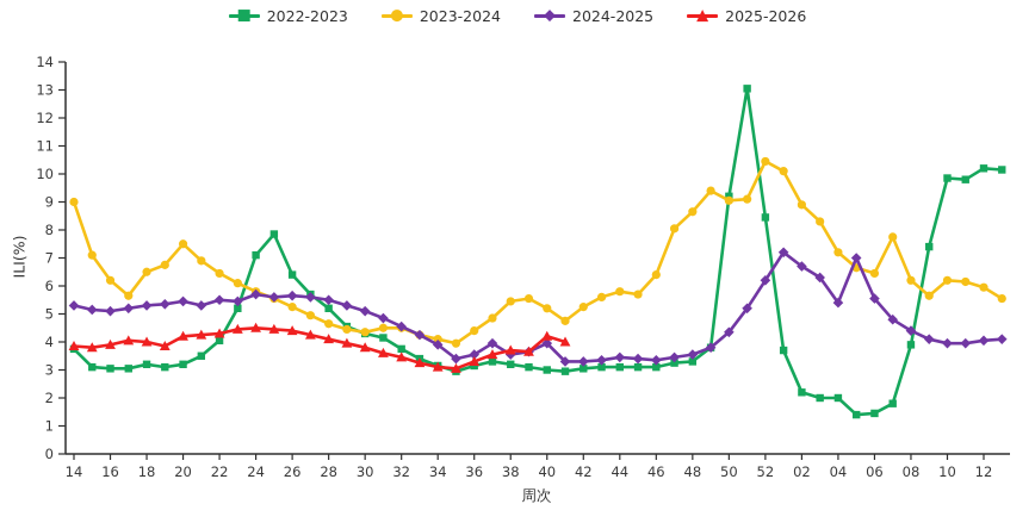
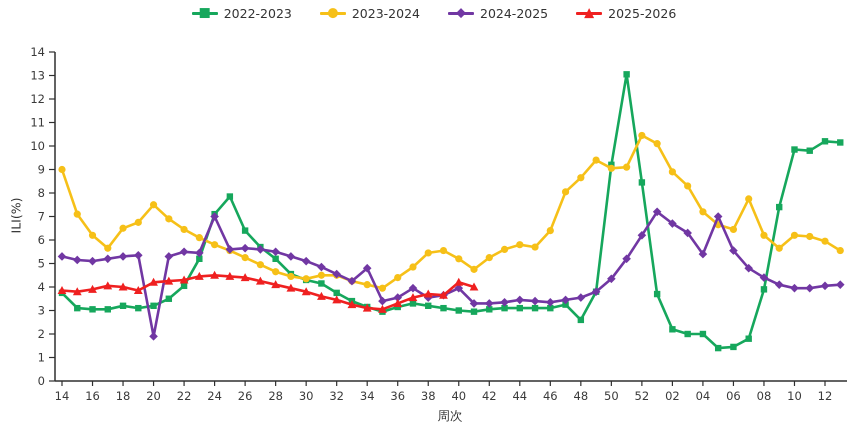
2024-2025/20: 5.5 -> 1.9
2024-2025/24: 5.7 -> 7.0
2024-2025/34: 3.9 -> 4.8
2022-2023/48: 3.3 -> 2.6
